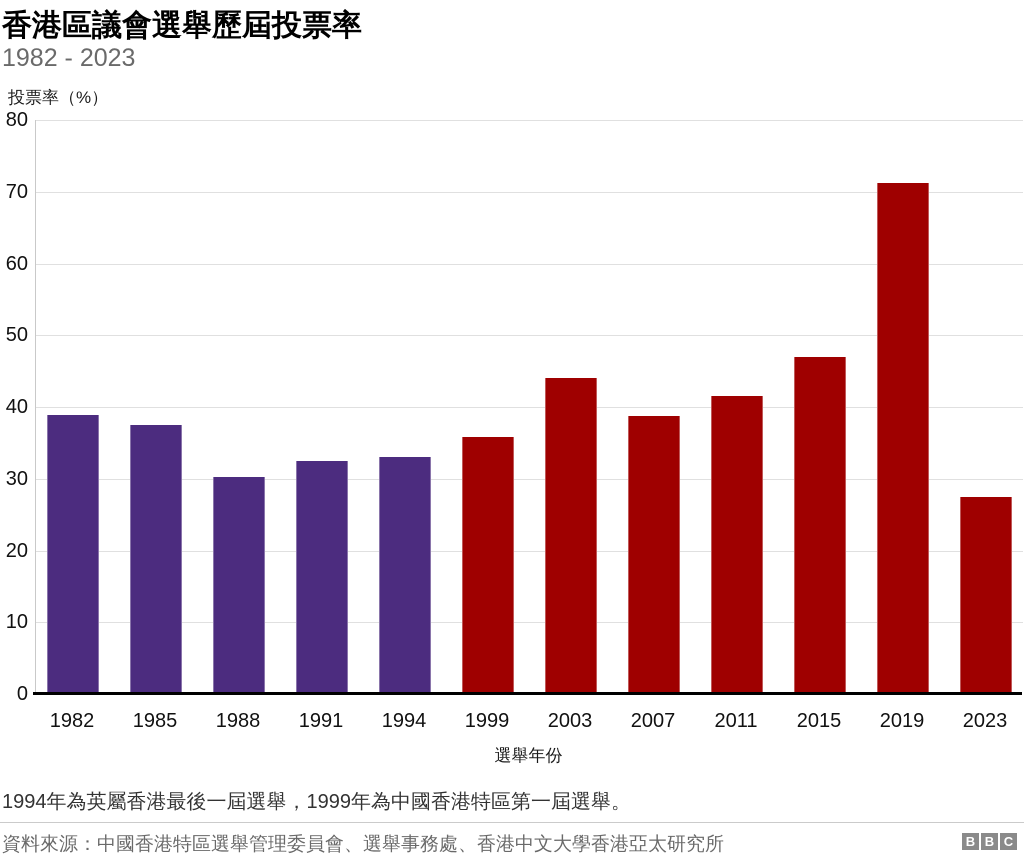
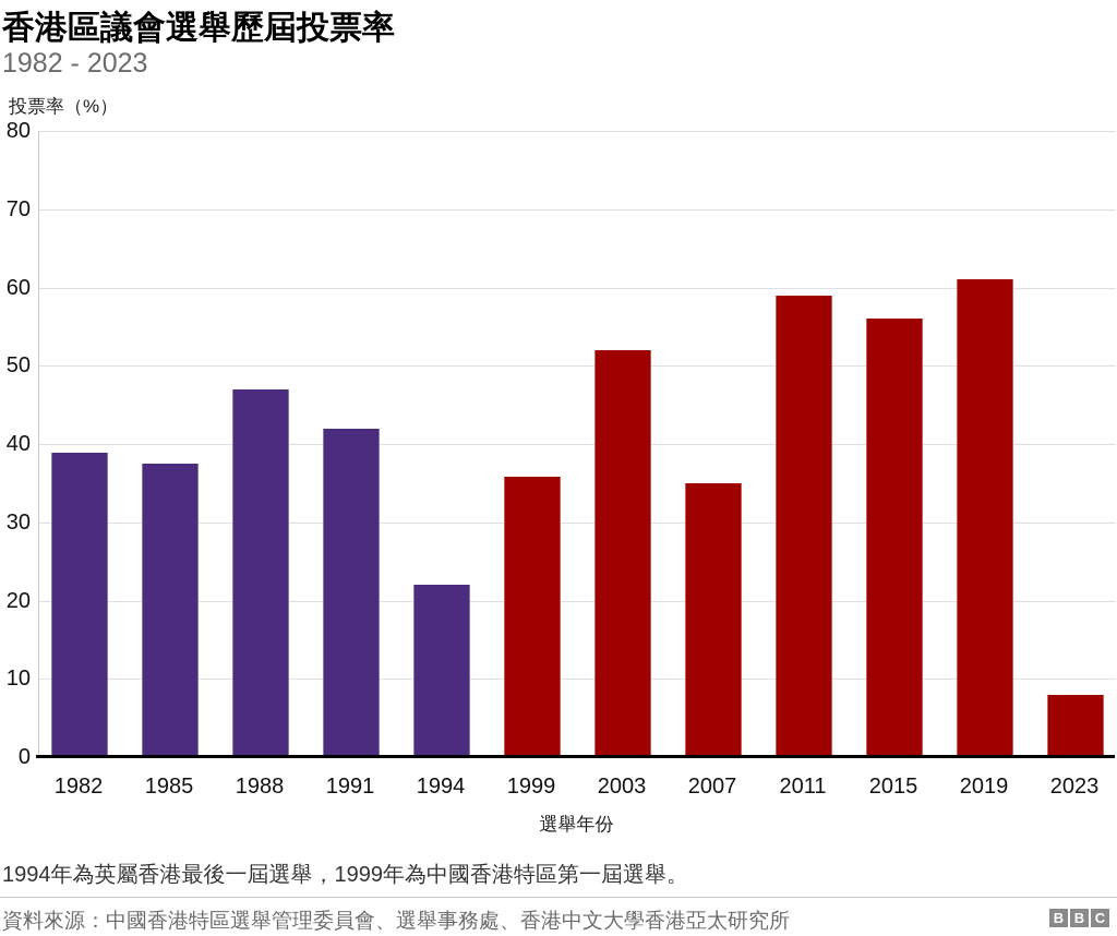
1988: 30 -> 47
1991: 32 -> 42
1994: 33 -> 22
2003: 44 -> 52
2007: 39 -> 35
2011: 42 -> 59
2015: 47 -> 56
2019: 71 -> 61
2023: 28 -> 8
